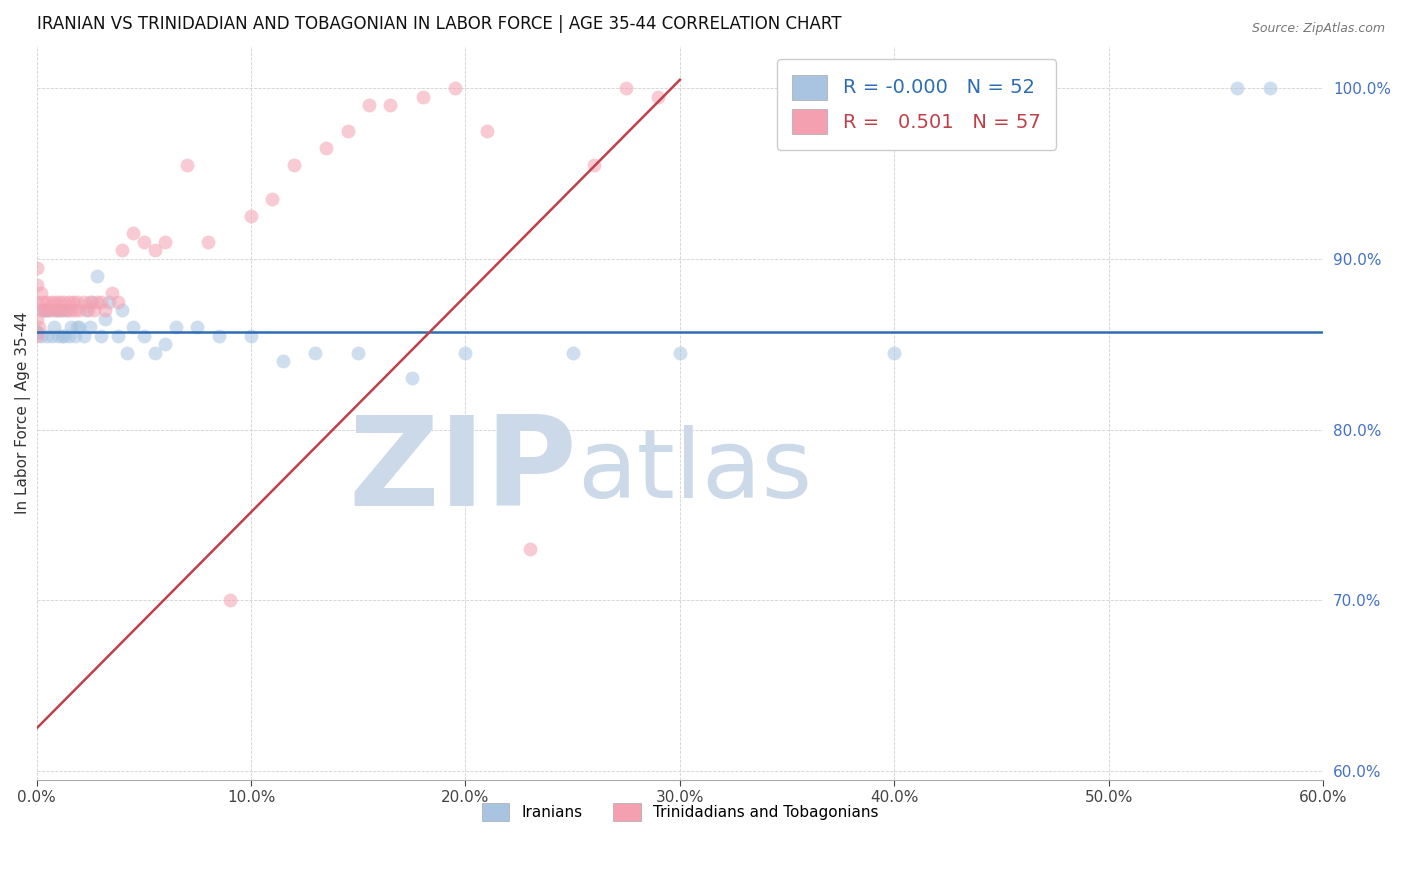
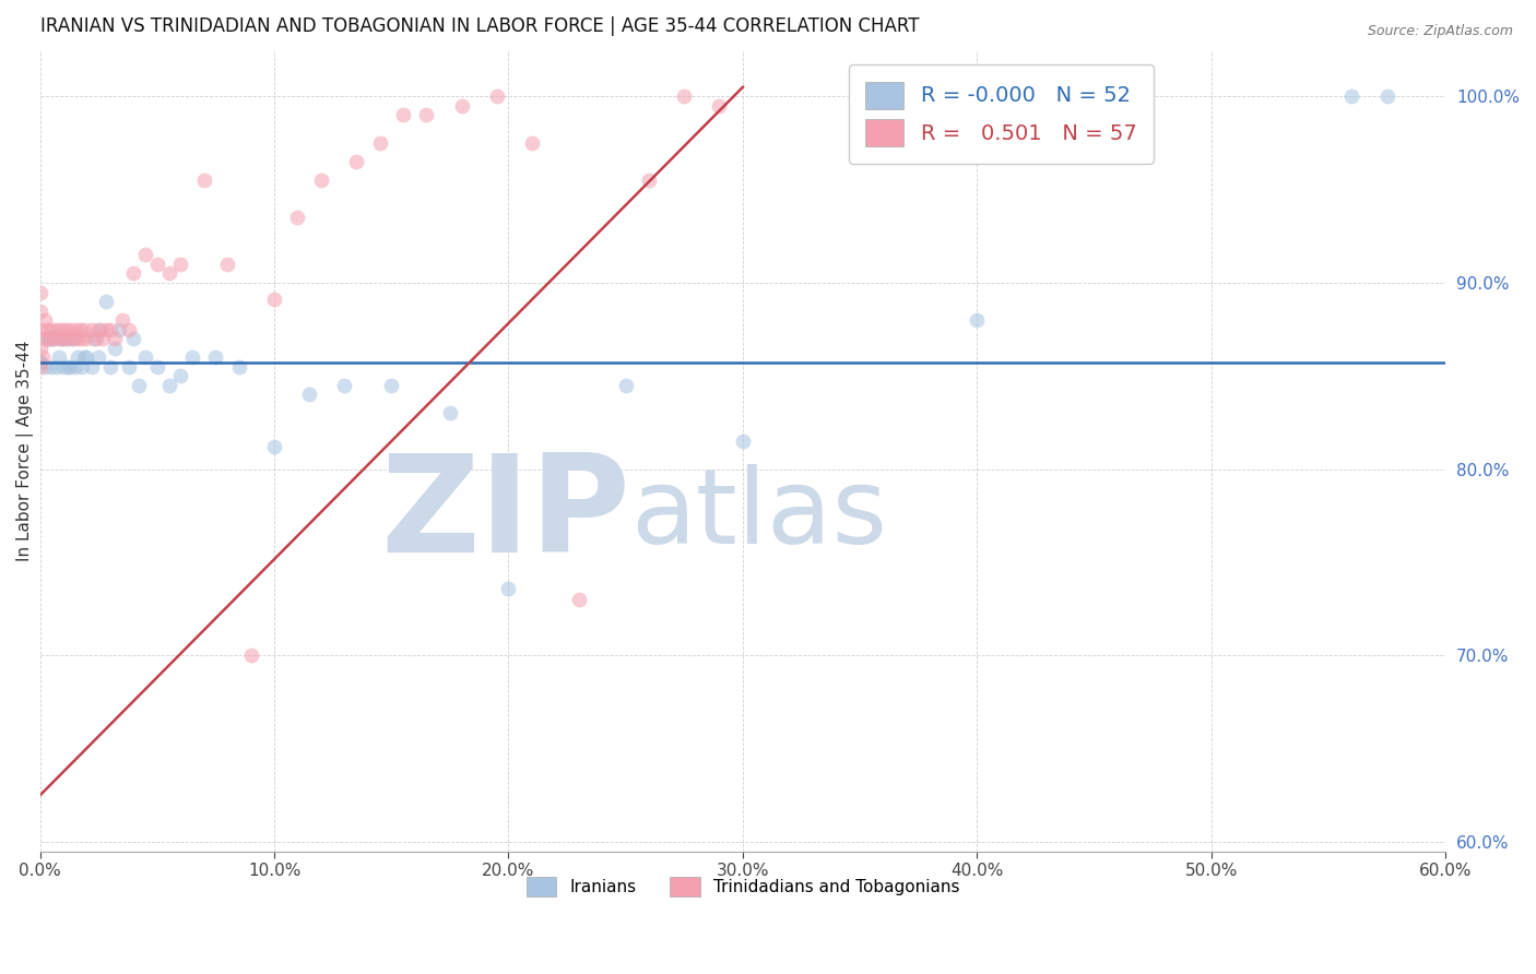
Iranians/10.0%: 85.5% -> 81.2%
Trinidadians and Tobagonians/10.0%: 92.5% -> 89.1%
Iranians/20.0%: 84.5% -> 73.6%
Iranians/30.0%: 84.5% -> 81.5%
Iranians/40.0%: 84.5% -> 88.0%
